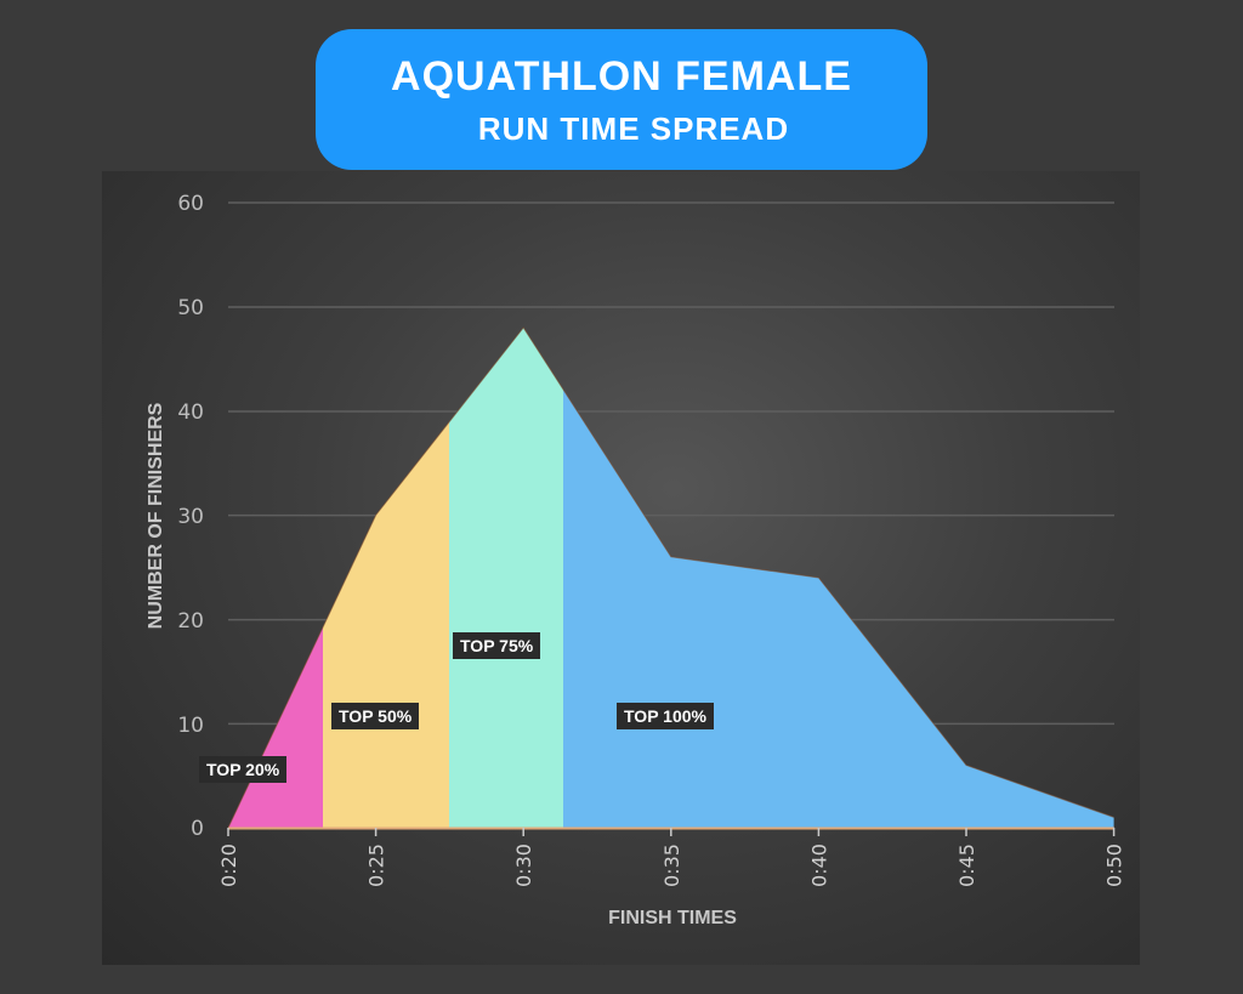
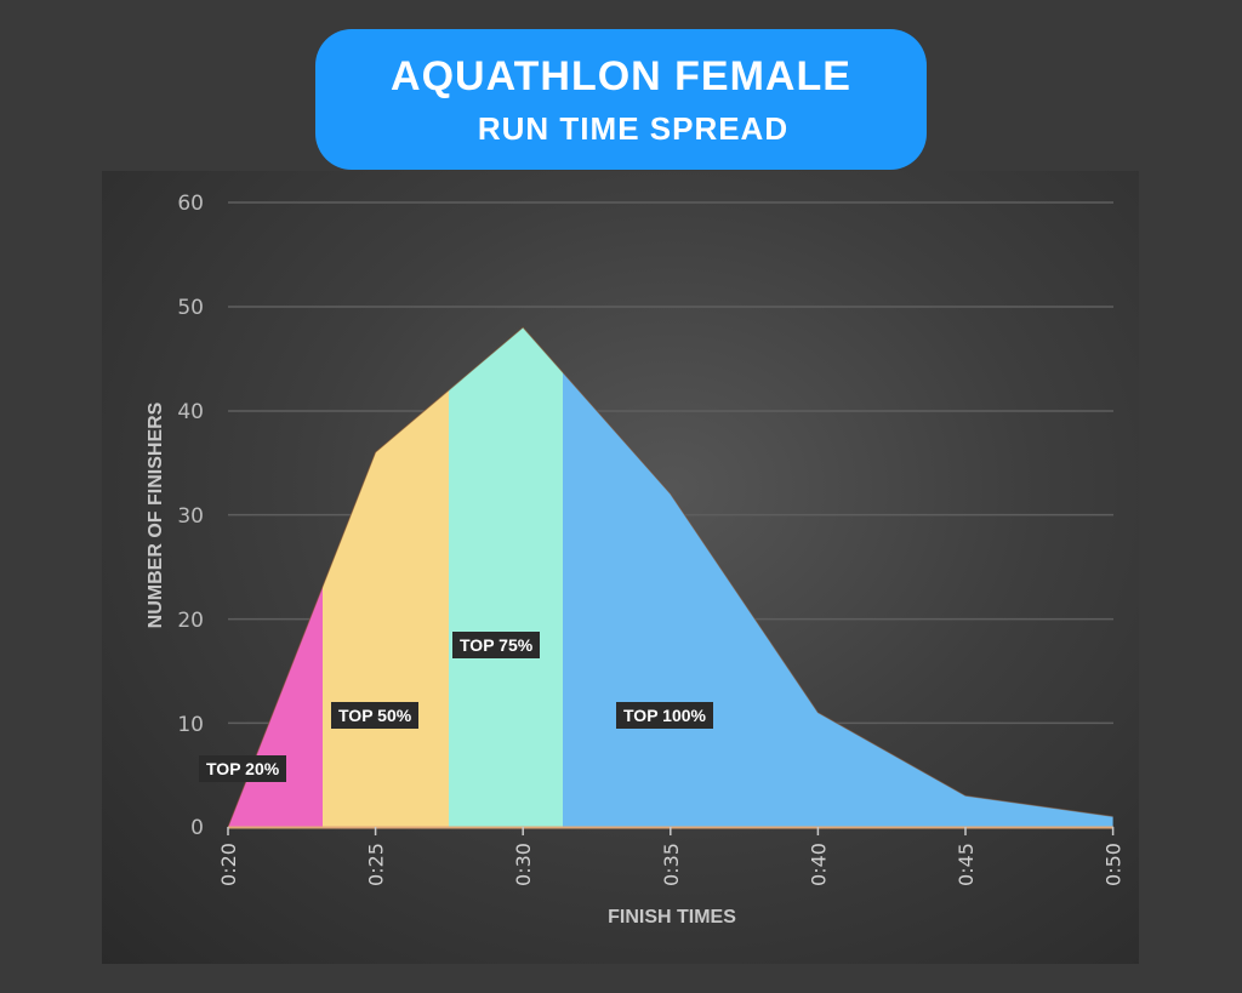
0:25: 30 -> 36
0:35: 26 -> 32
0:40: 24 -> 11
0:45: 6 -> 3
